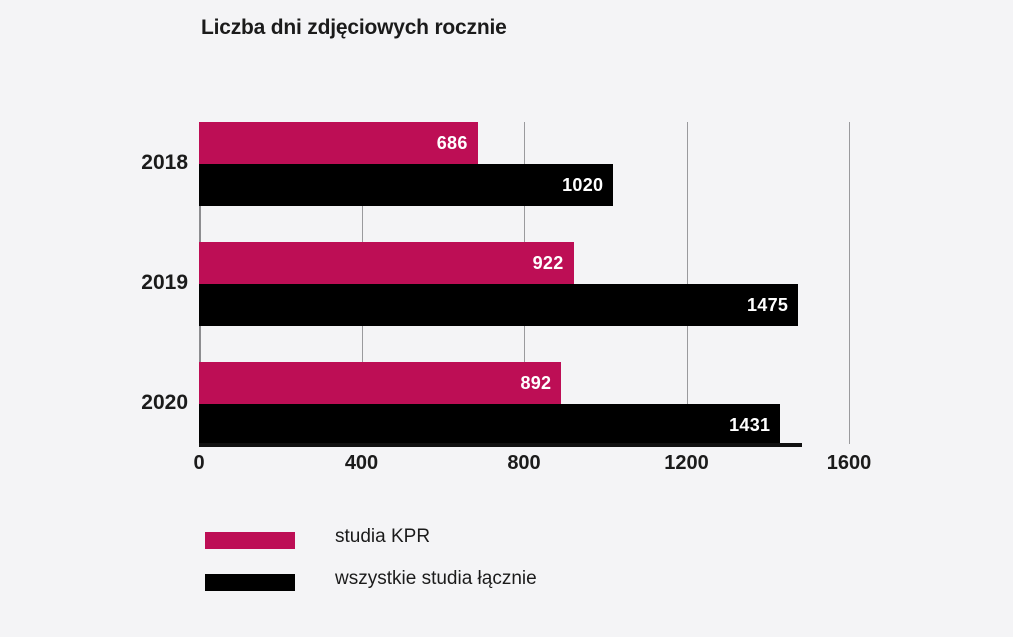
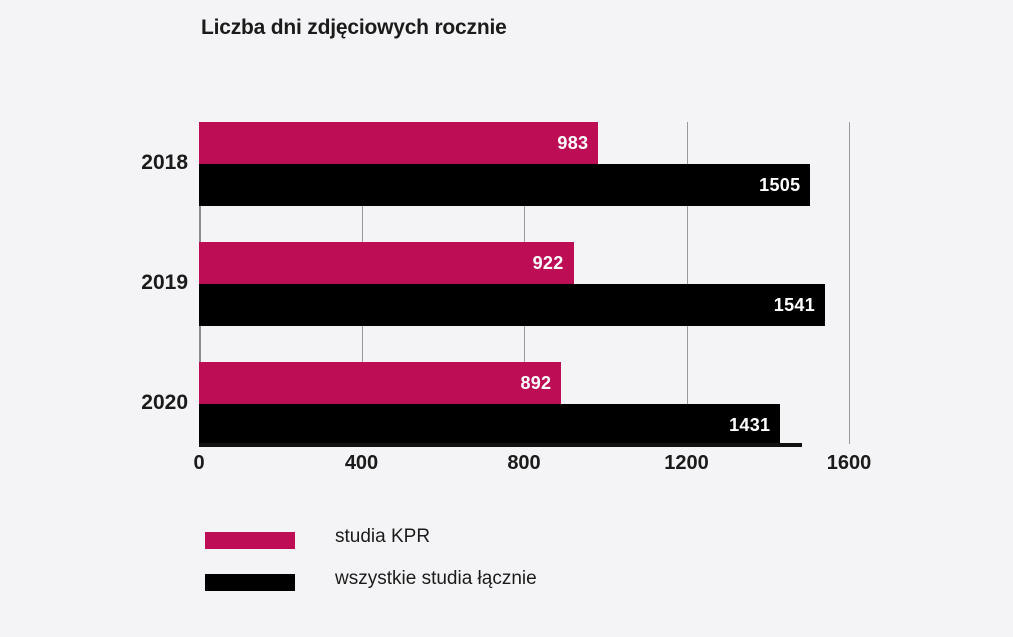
studia KPR/2018: 686 -> 983
wszystkie studia łącznie/2018: 1020 -> 1505
wszystkie studia łącznie/2019: 1475 -> 1541
